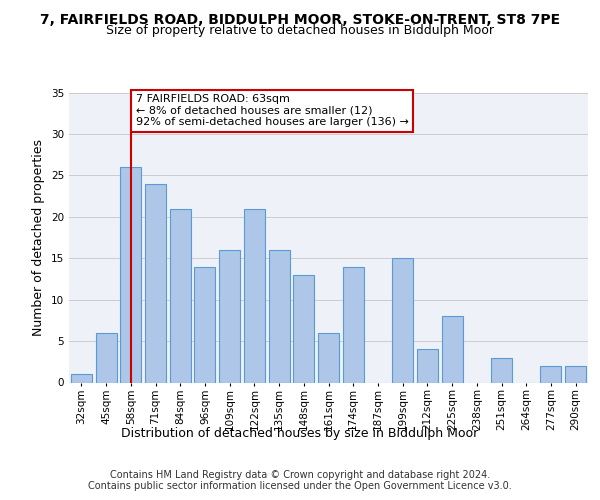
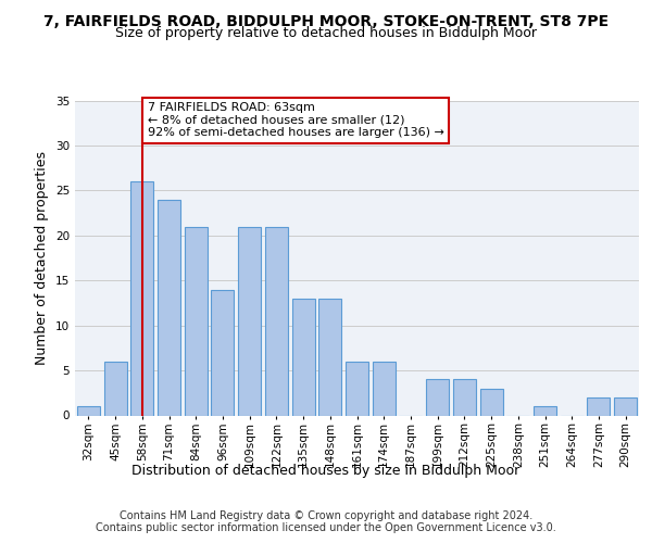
109sqm: 16 -> 21
135sqm: 16 -> 13
174sqm: 14 -> 6
199sqm: 15 -> 4
225sqm: 8 -> 3
251sqm: 3 -> 1
